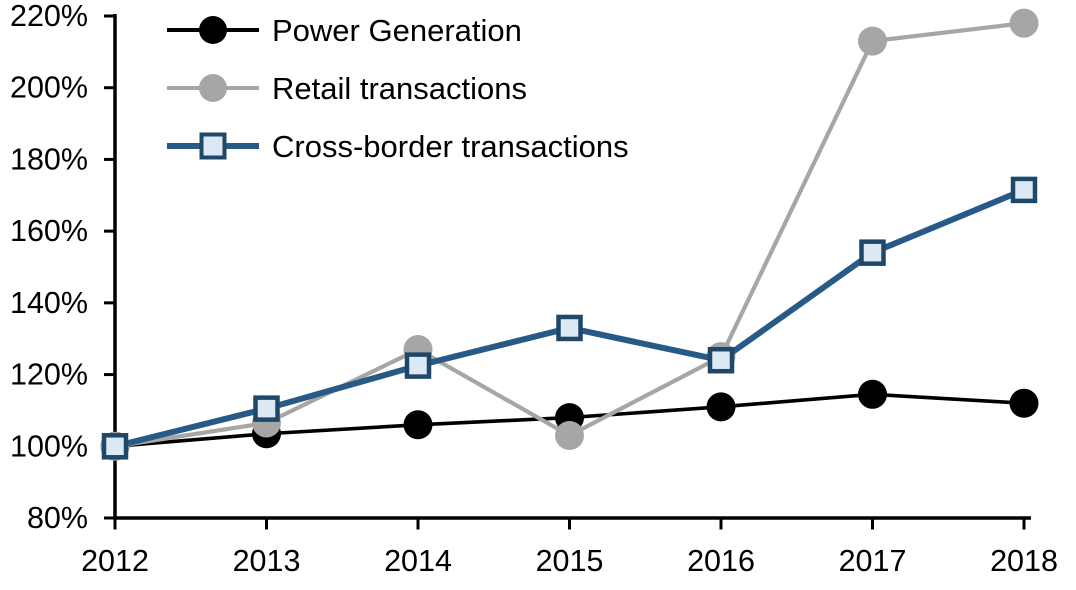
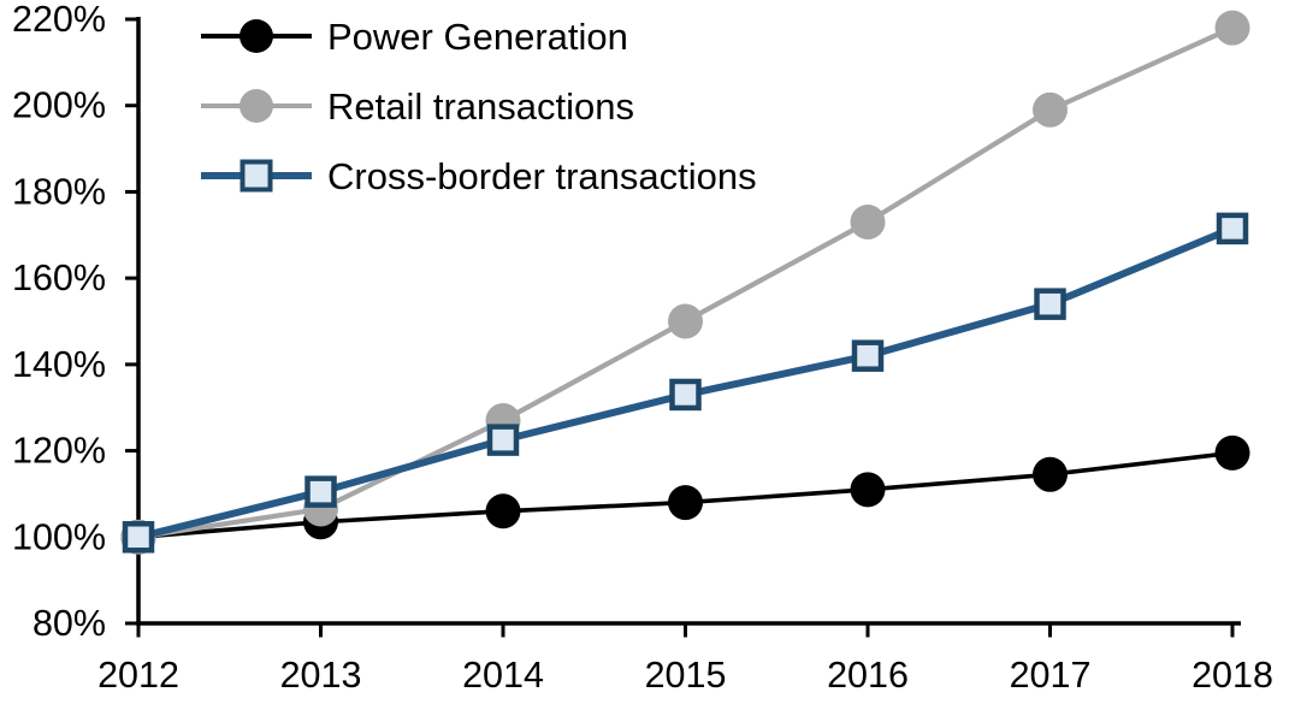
Retail transactions/2015: 103% -> 150%
Retail transactions/2016: 125% -> 173%
Cross-border transactions/2016: 124% -> 142%
Retail transactions/2017: 213% -> 199%
Power Generation/2018: 112% -> 120%
